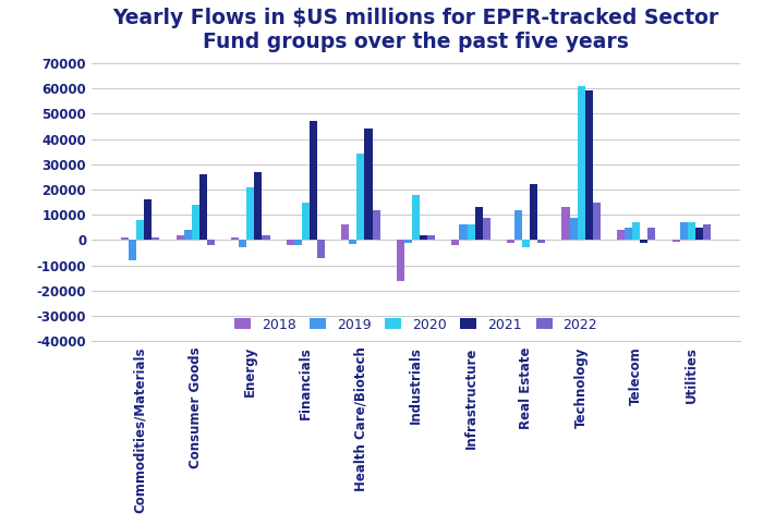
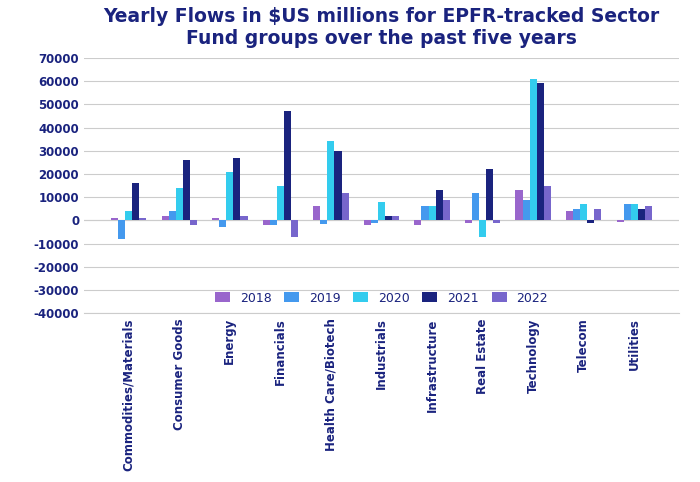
2020/Commodities/Materials: 8000 -> 4000
2021/Health Care/Biotech: 44000 -> 30000
2018/Industrials: -16000 -> -2000
2020/Industrials: 18000 -> 8000
2020/Real Estate: -3000 -> -7000
